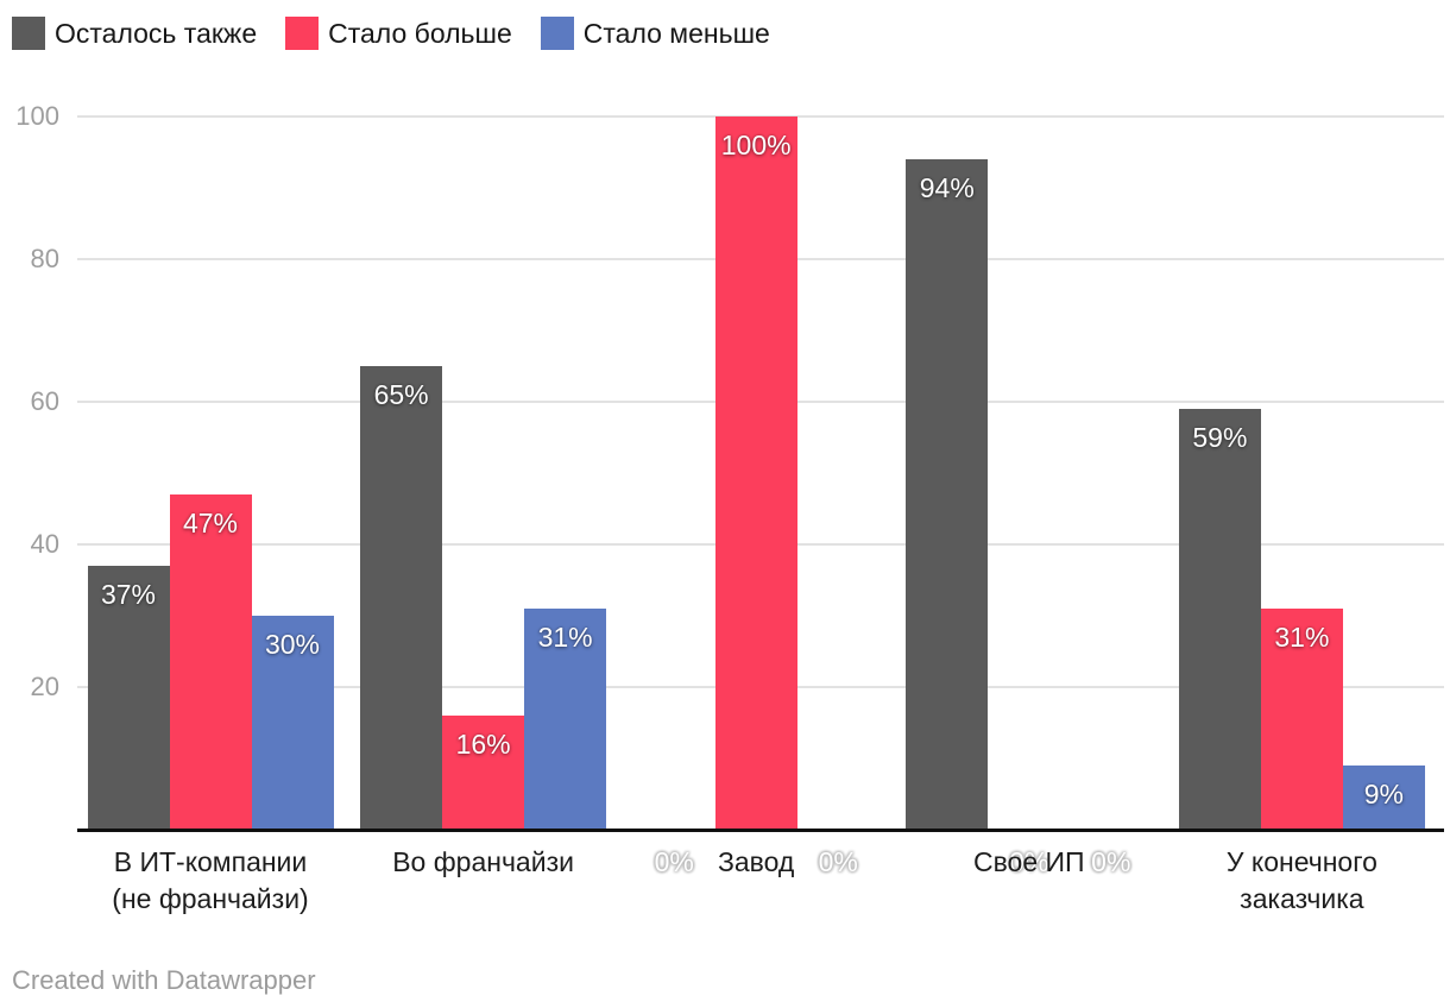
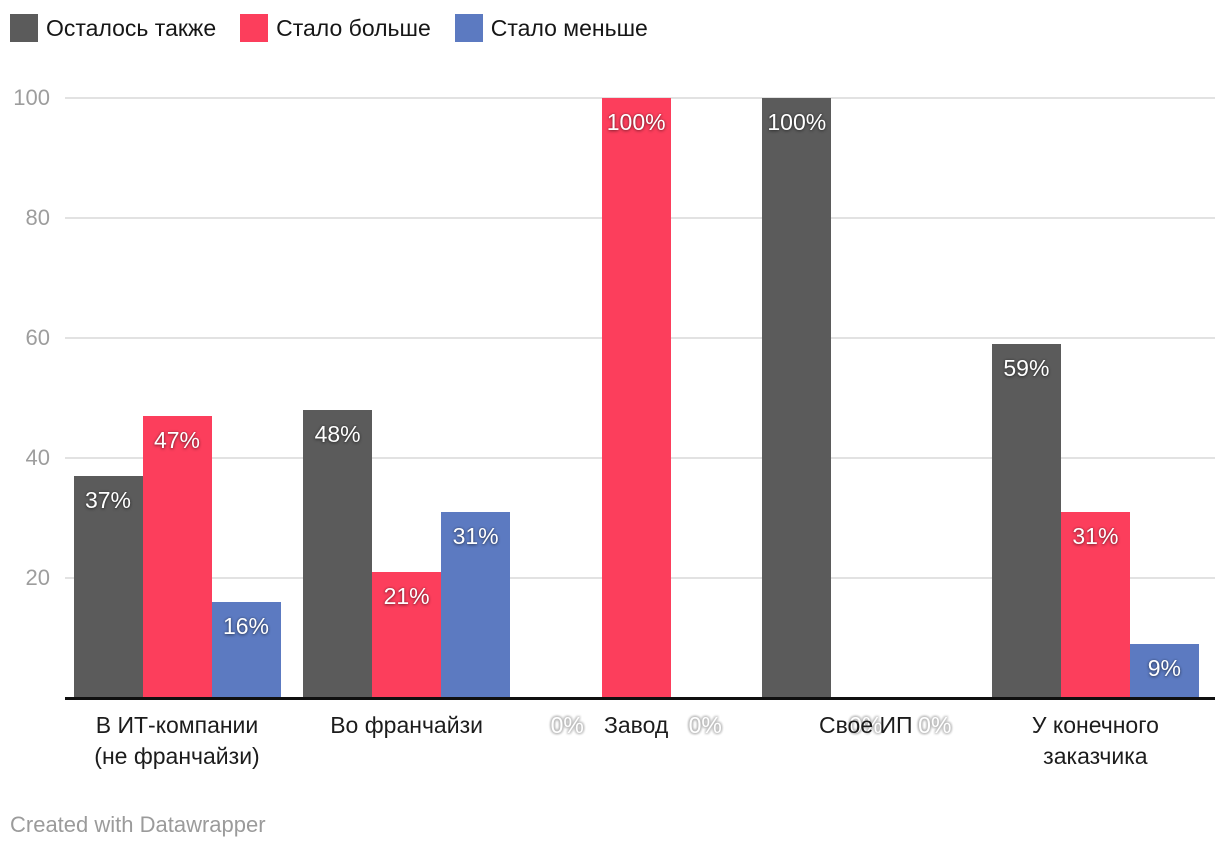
Стало меньше/В ИТ-компании (не франчайзи): 30% -> 16%
Осталось также/Во франчайзи: 65% -> 48%
Стало больше/Во франчайзи: 16% -> 21%
Осталось также/Свое ИП: 94% -> 100%
